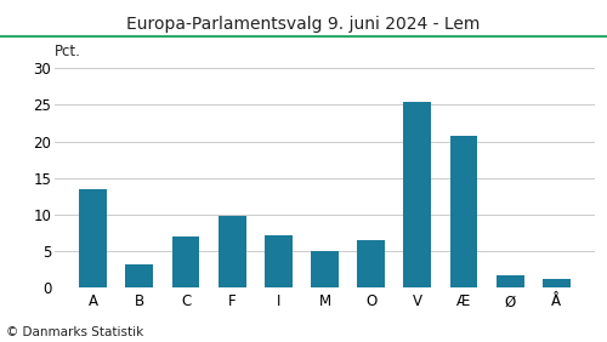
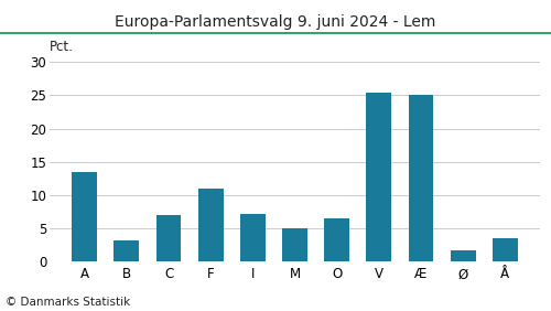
F: 9.8 -> 11.0
Æ: 20.7 -> 25.0
Å: 1.1 -> 3.4
